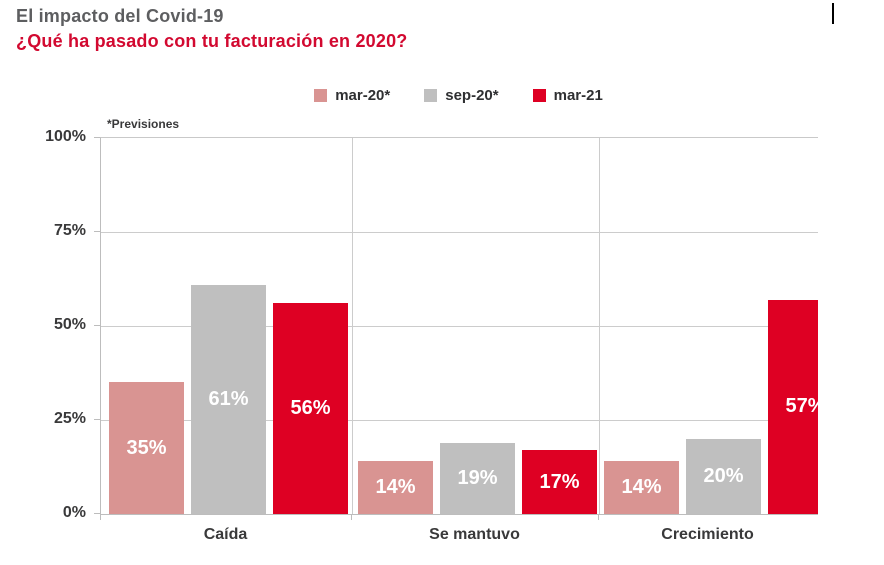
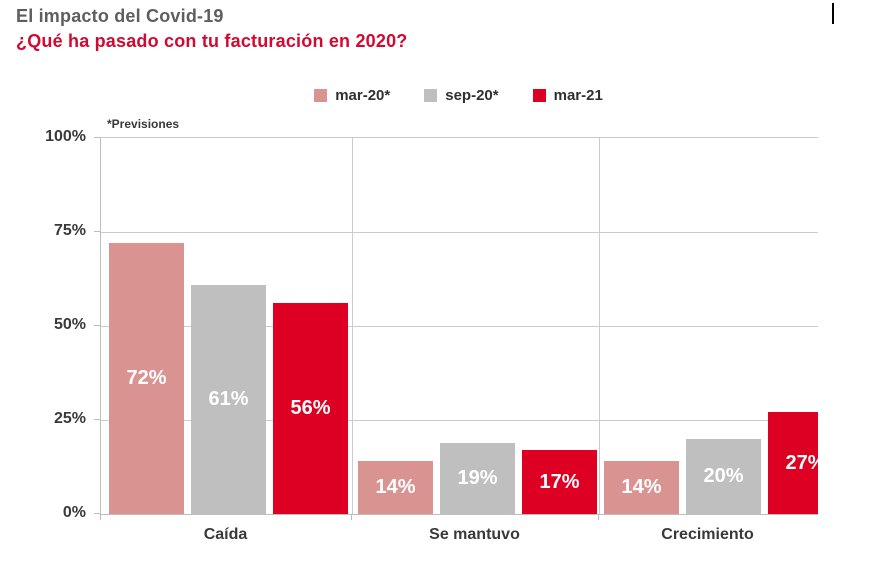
mar-20*/Caída: 35% -> 72%
mar-21/Crecimiento: 57% -> 27%
